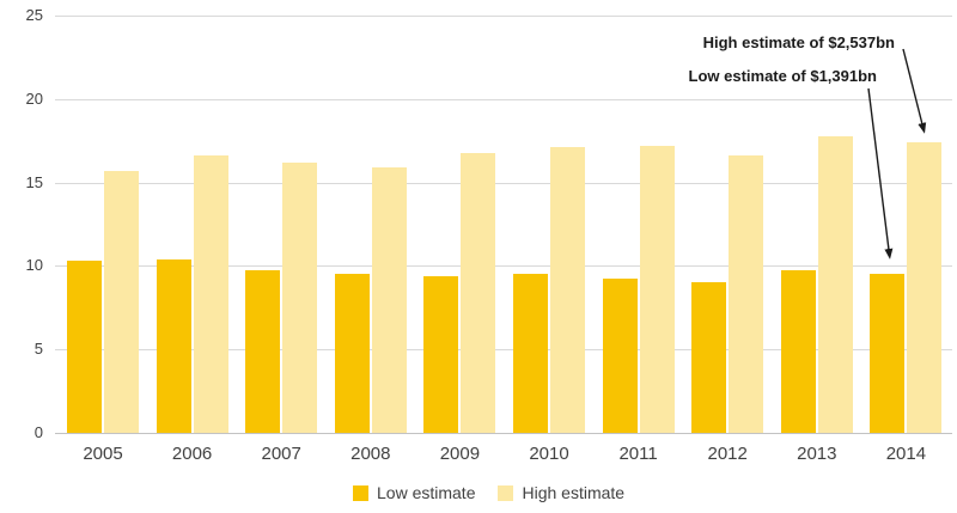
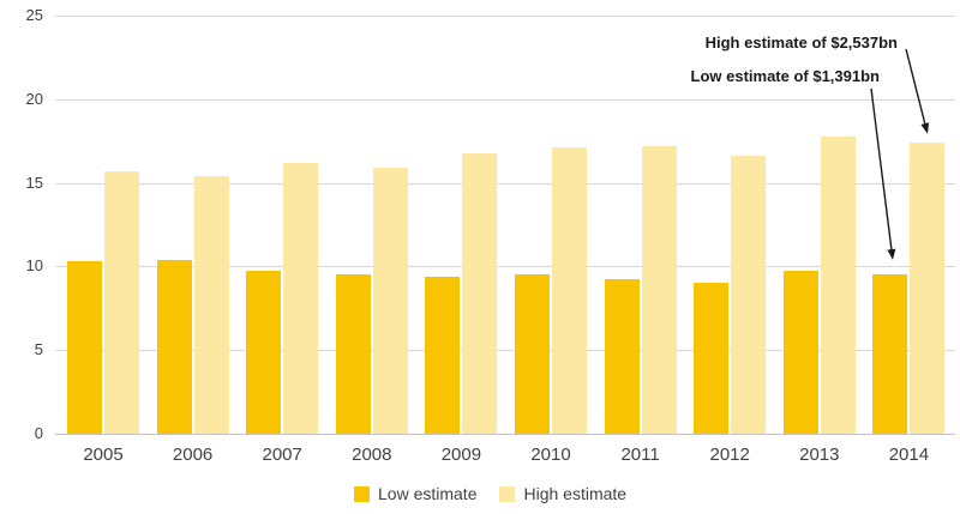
High estimate/2006: 16.6 -> 15.4
